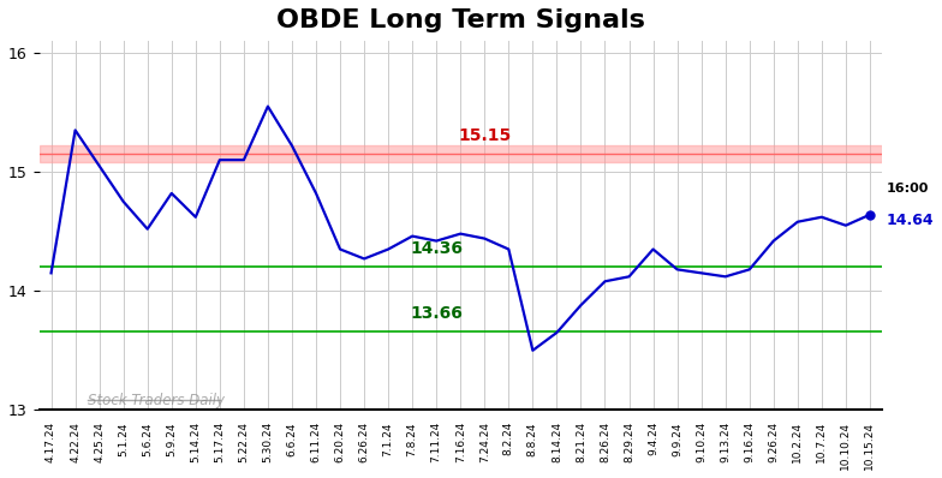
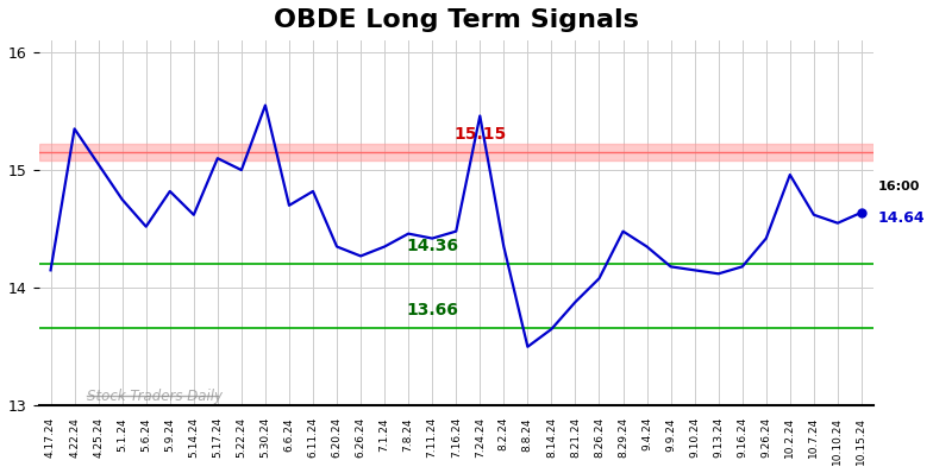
5.22.24: 15.10 -> 15.00
6.6.24: 15.22 -> 14.70
7.24.24: 14.44 -> 15.46
8.29.24: 14.12 -> 14.48
10.2.24: 14.58 -> 14.96
